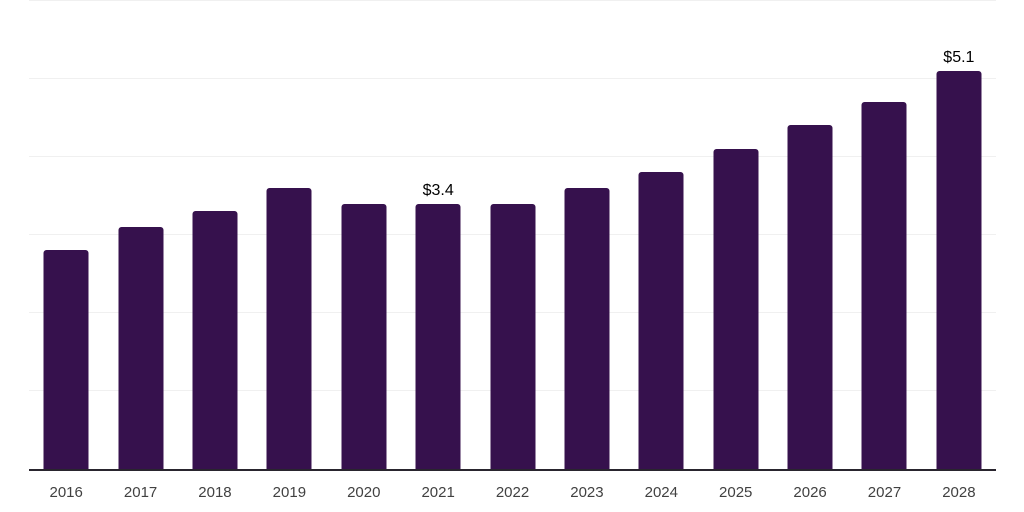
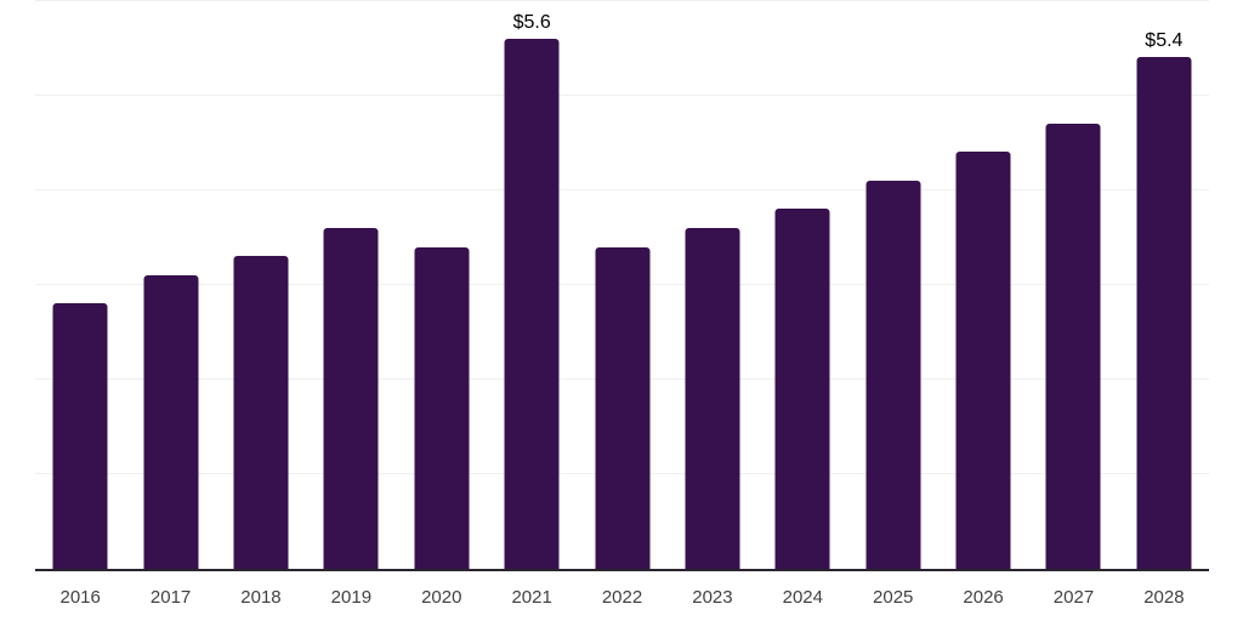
2021: $3.4 -> $5.6
2028: $5.1 -> $5.4
